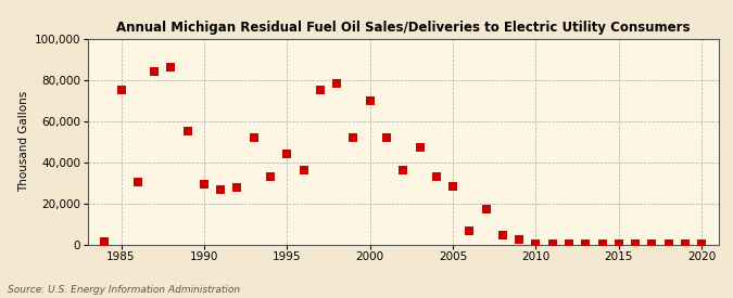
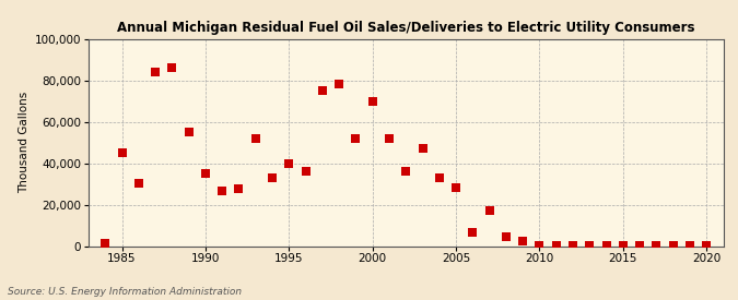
1985: 75,000 -> 45,000
1990: 29,000 -> 35,000
1995: 44,000 -> 40,000
